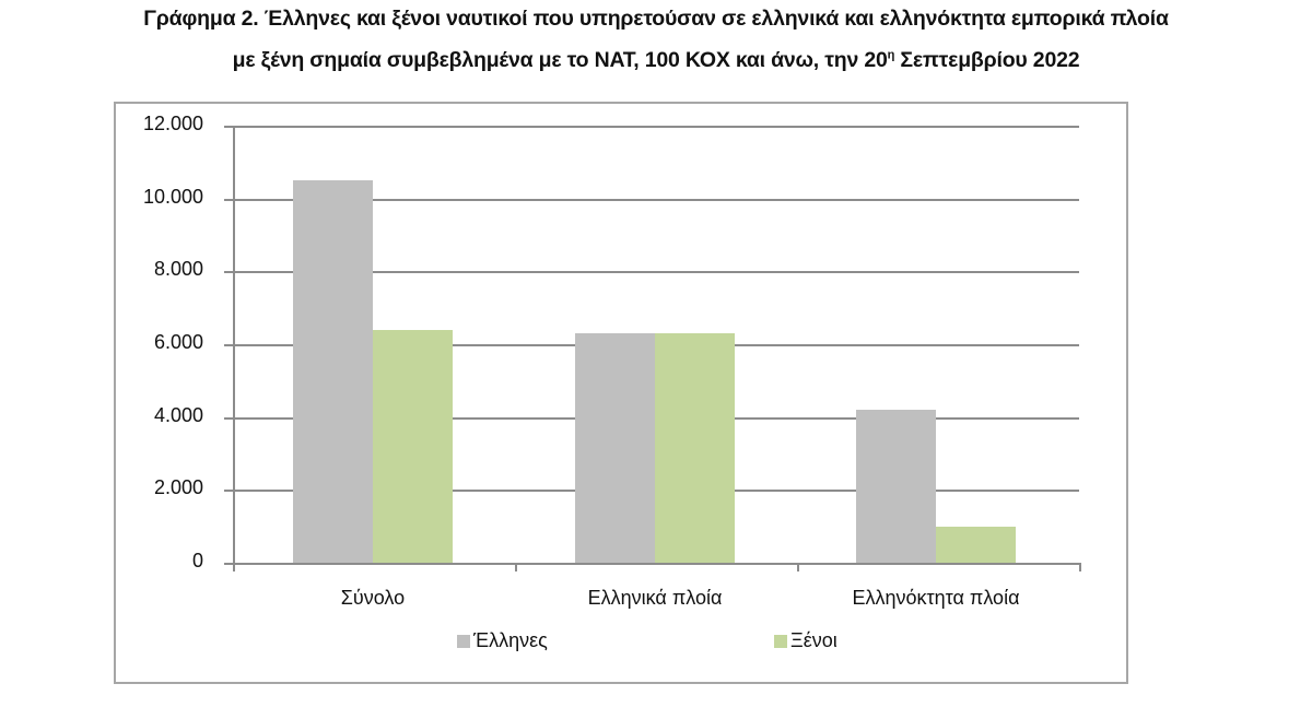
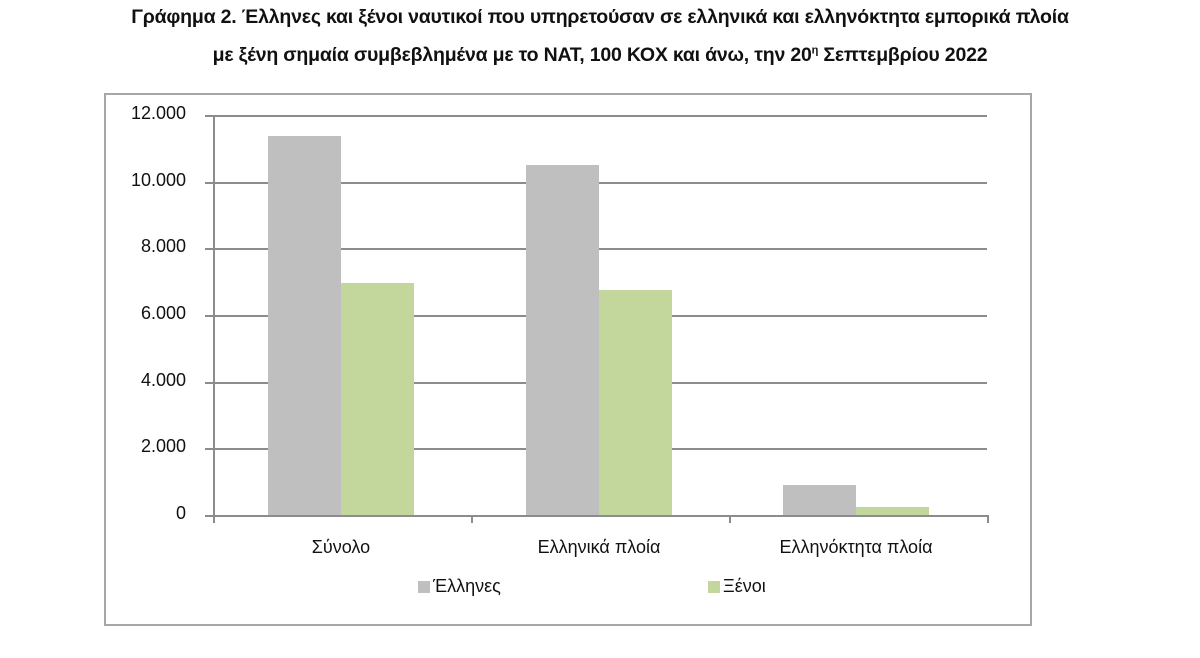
Έλληνες/Σύνολο: 10500 -> 11400
Ξένοι/Σύνολο: 6400 -> 7000
Έλληνες/Ελληνικά πλοία: 6300 -> 10500
Ξένοι/Ελληνικά πλοία: 6300 -> 6800
Έλληνες/Ελληνόκτητα πλοία: 4200 -> 900
Ξένοι/Ελληνόκτητα πλοία: 1000 -> 200
